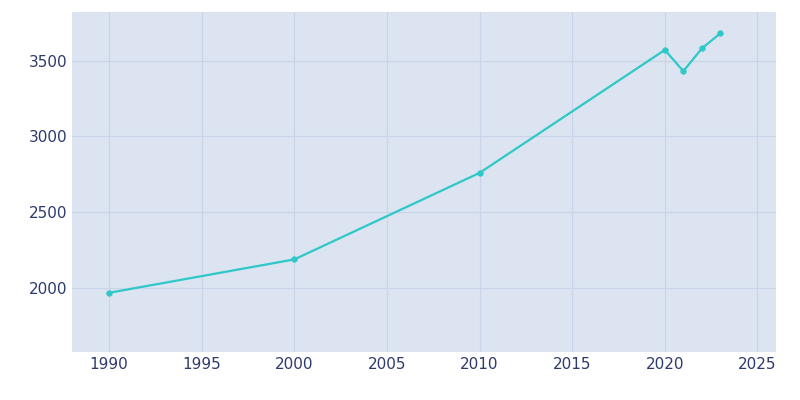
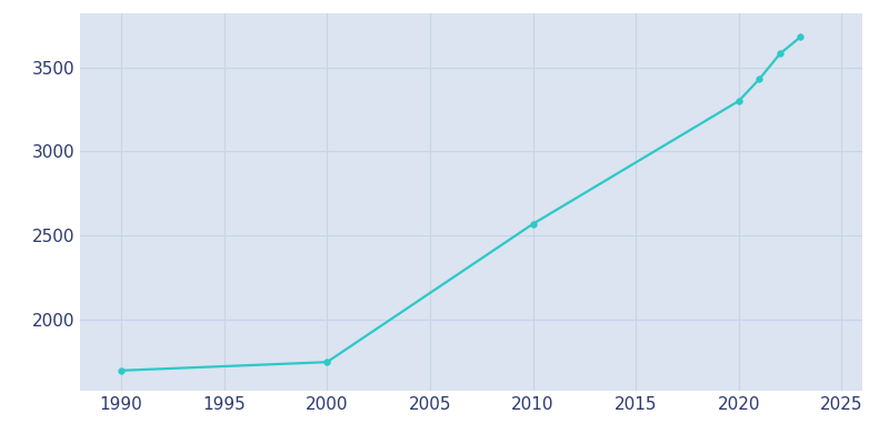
1990: 1970 -> 1700
2000: 2190 -> 1750
2010: 2760 -> 2570
2020: 3570 -> 3300
